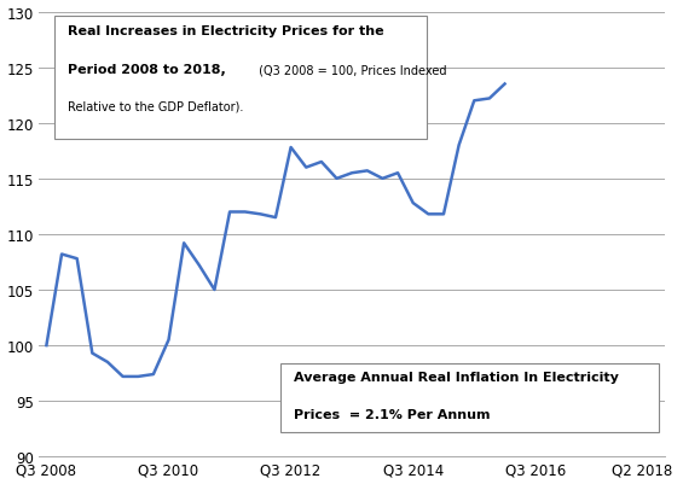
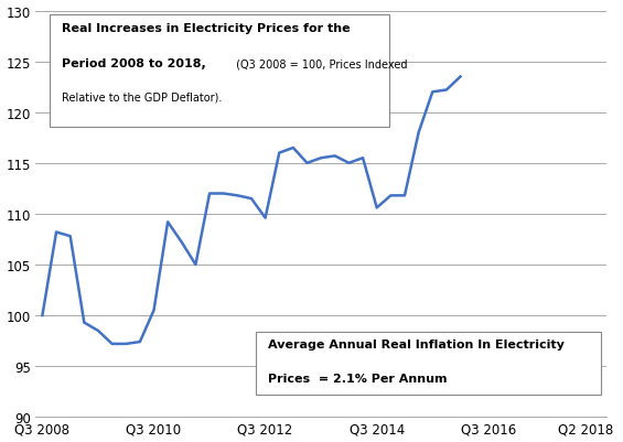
Q3 2012: 117.8 -> 109.6
Q3 2014: 112.8 -> 110.6
